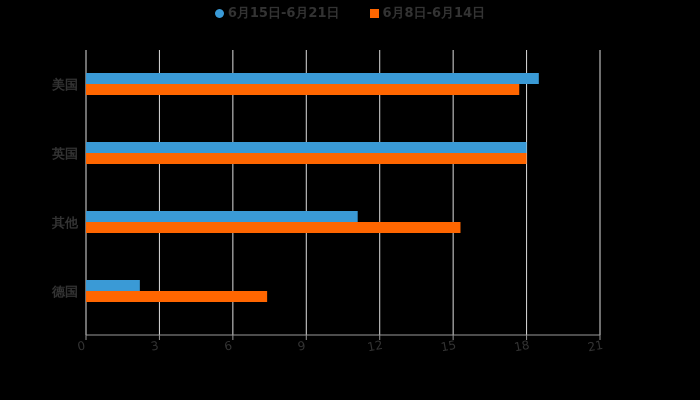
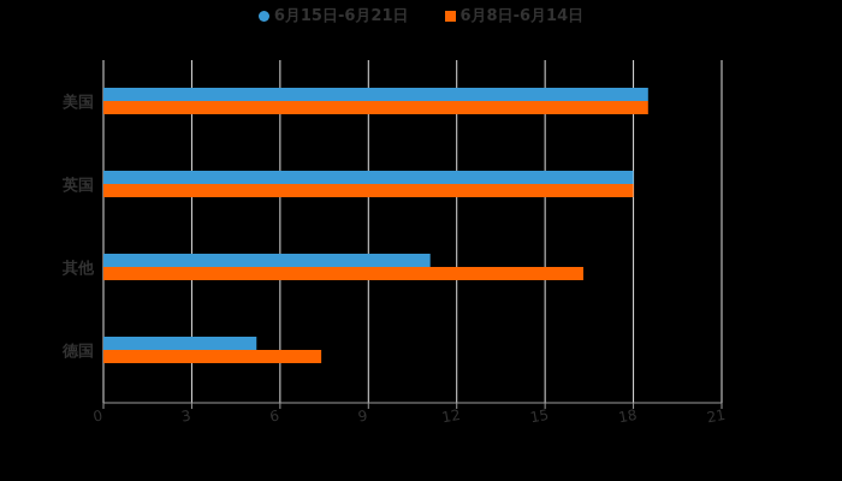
6月8日-6月14日/美国: 17.7 -> 18.5
6月8日-6月14日/其他: 15.3 -> 16.3
6月15日-6月21日/德国: 2.2 -> 5.2
